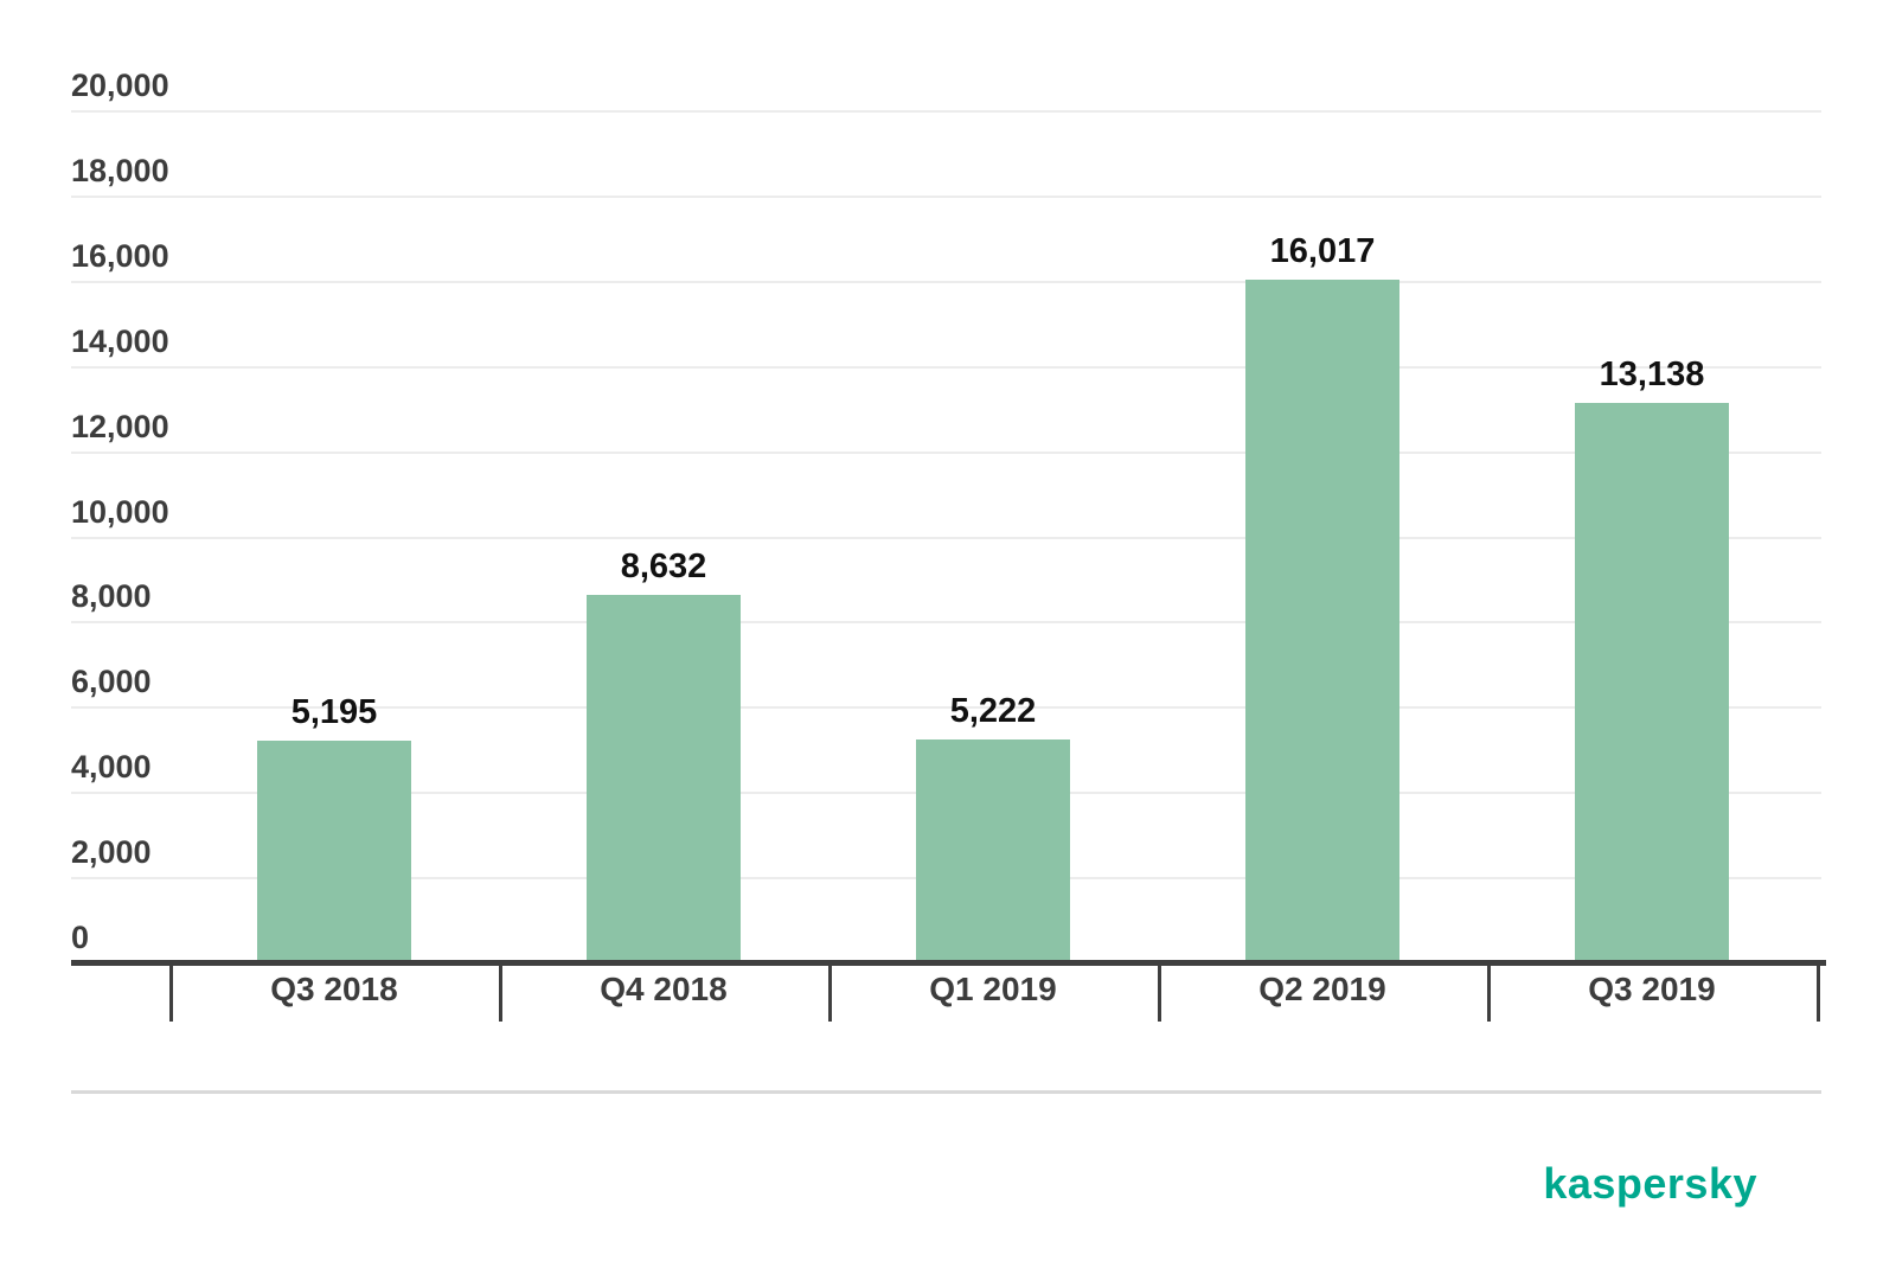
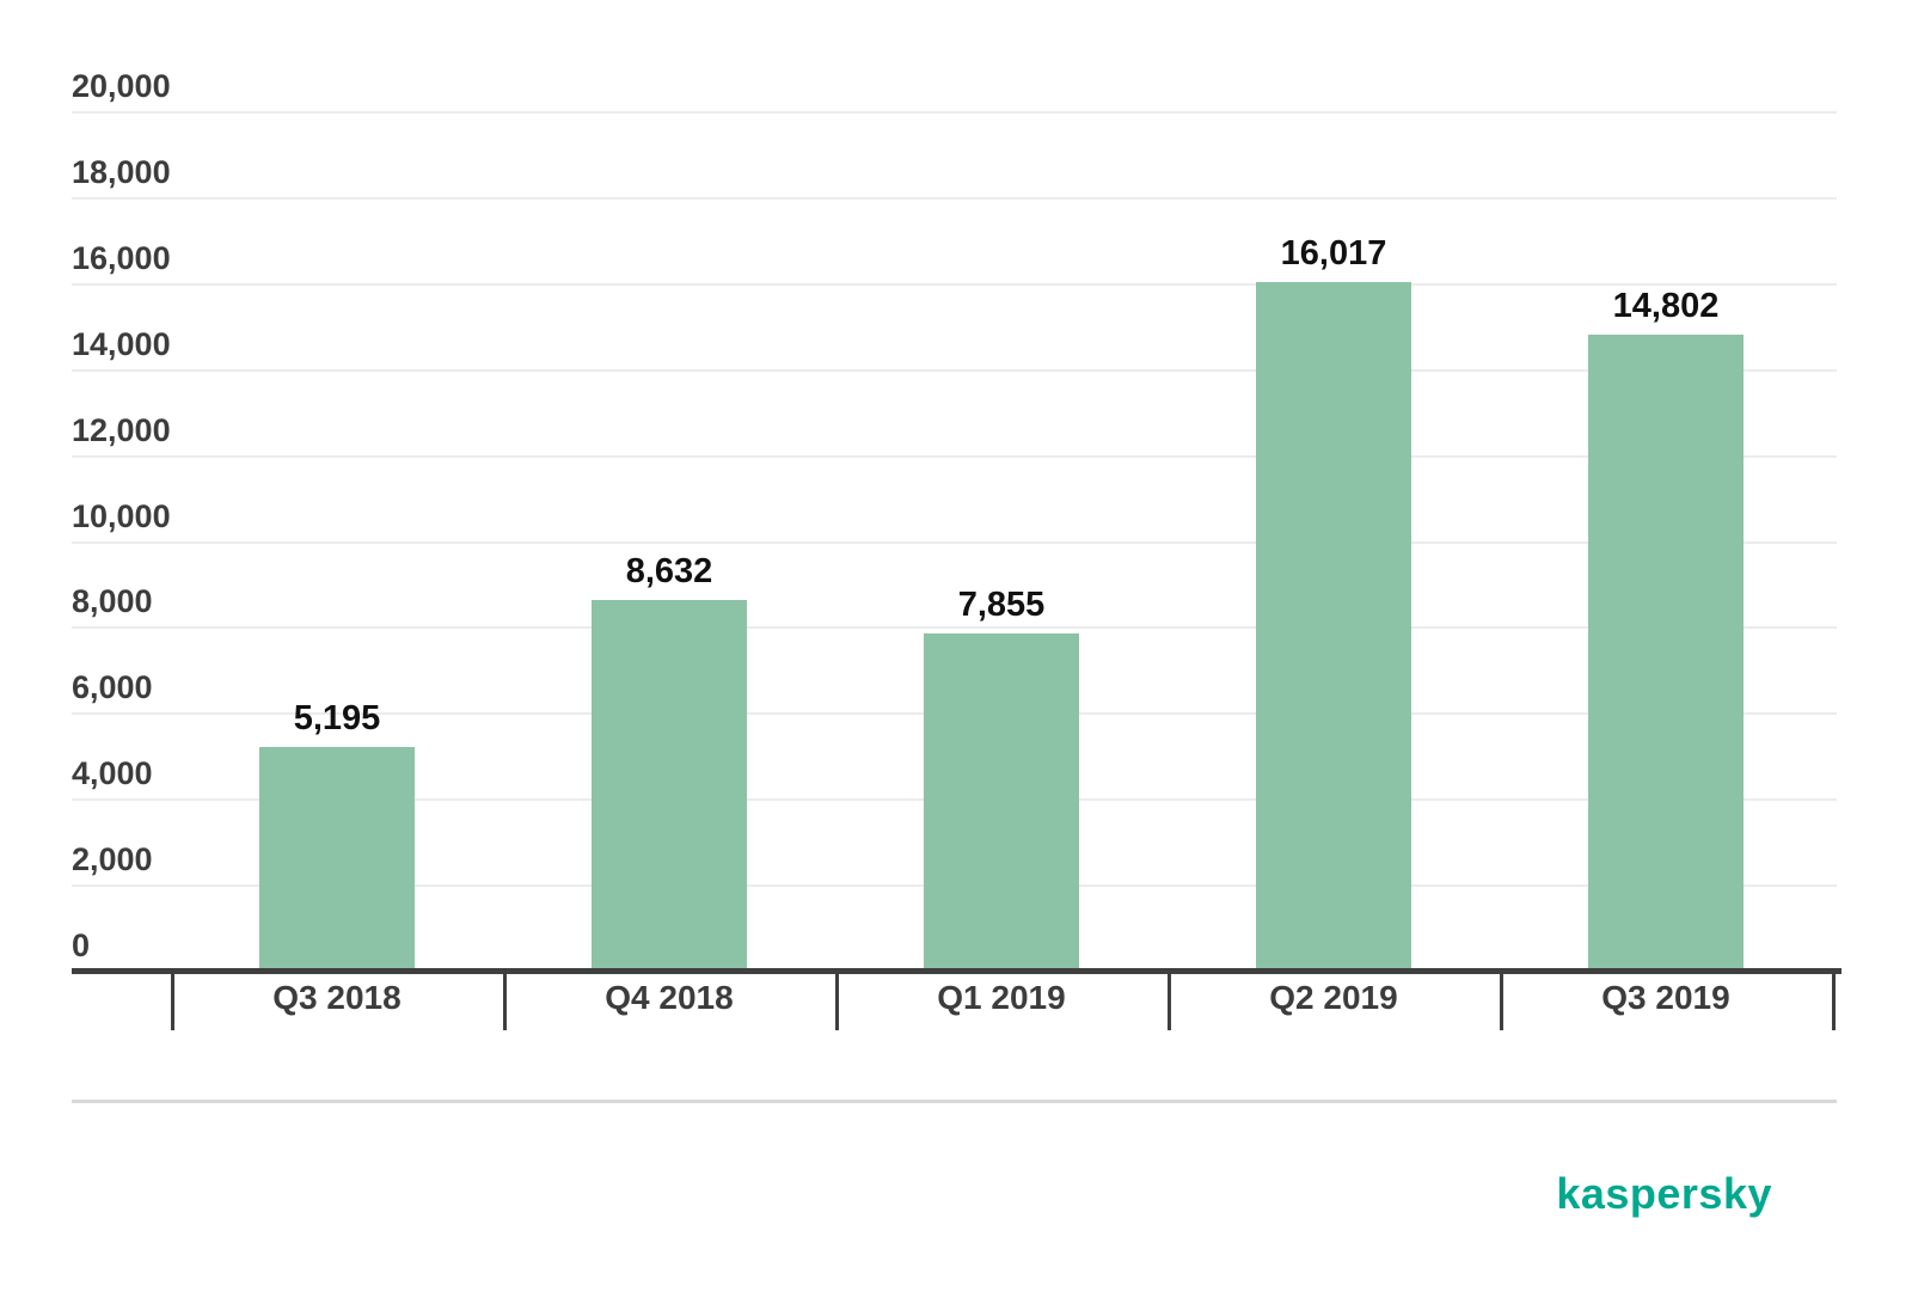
Q1 2019: 5,222 -> 7,855
Q3 2019: 13,138 -> 14,802
